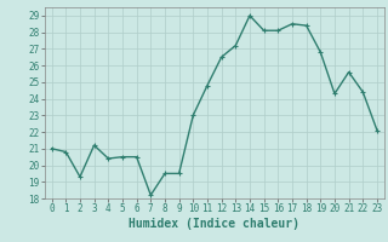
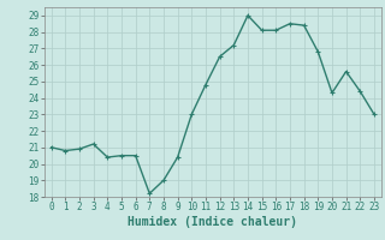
2: 19.3 -> 20.9
8: 19.5 -> 19.0
9: 19.5 -> 20.4
23: 22.1 -> 23.0
